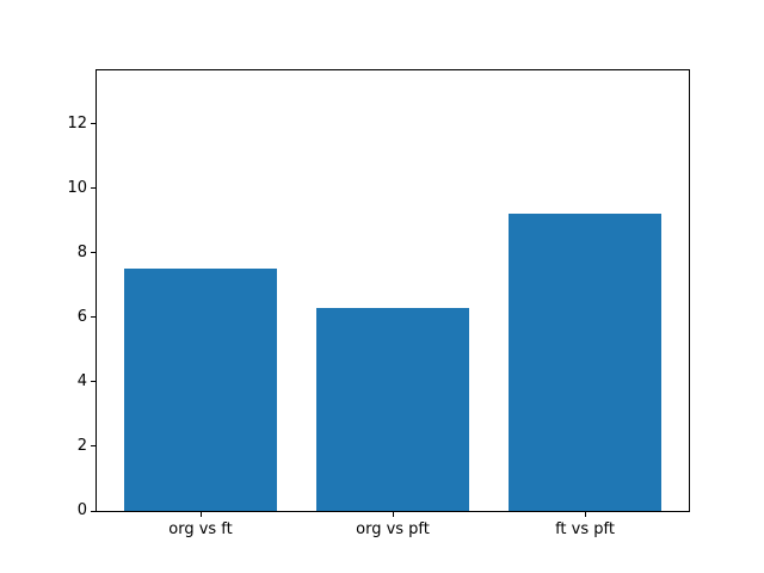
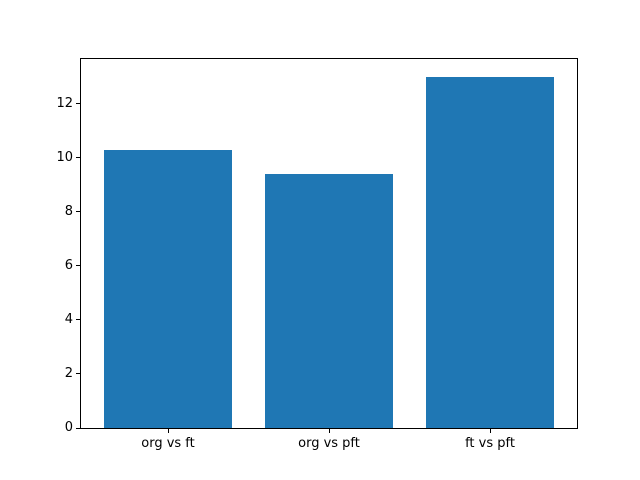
org vs ft: 7.5 -> 10.3
org vs pft: 6.3 -> 9.4
ft vs pft: 9.2 -> 13.0
